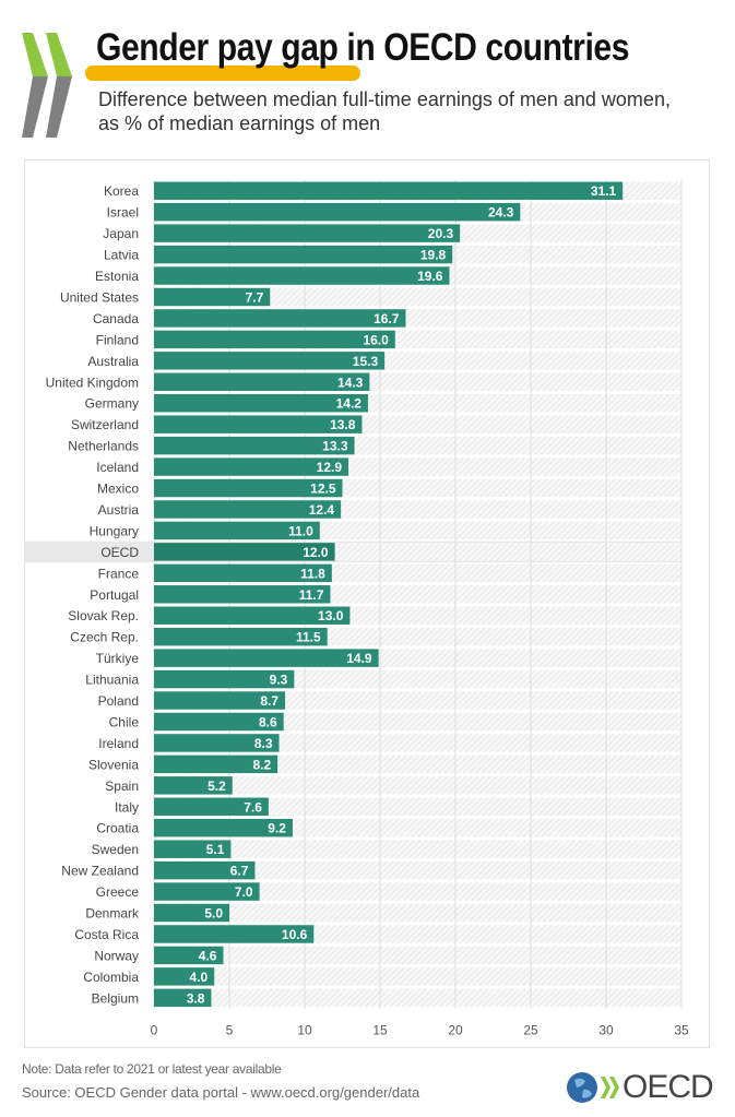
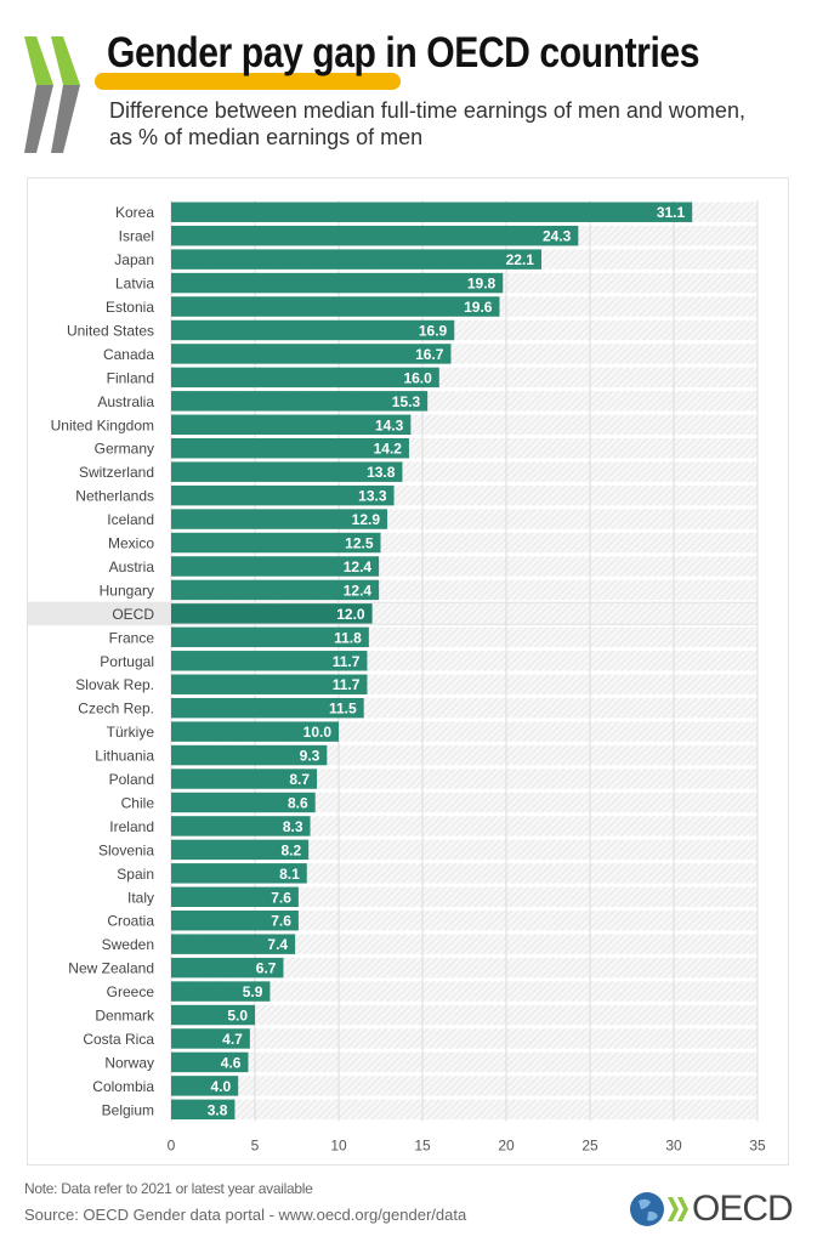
Japan: 20.3 -> 22.1
United States: 7.7 -> 16.9
Hungary: 11.0 -> 12.4
Slovak Rep.: 13.0 -> 11.7
Türkiye: 14.9 -> 10.0
Spain: 5.2 -> 8.1
Croatia: 9.2 -> 7.6
Sweden: 5.1 -> 7.4
Greece: 7.0 -> 5.9
Costa Rica: 10.6 -> 4.7
